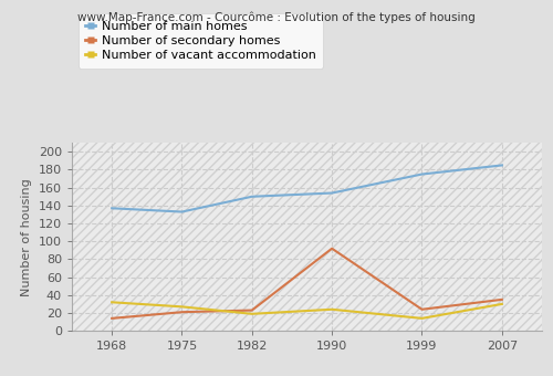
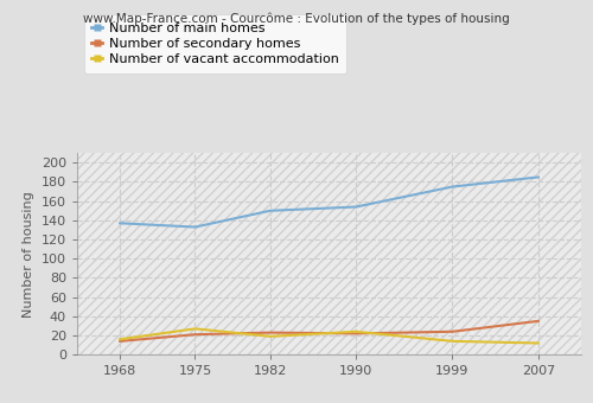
Number of vacant accommodation/1968: 32 -> 16
Number of secondary homes/1990: 92 -> 22
Number of vacant accommodation/2007: 30 -> 12
